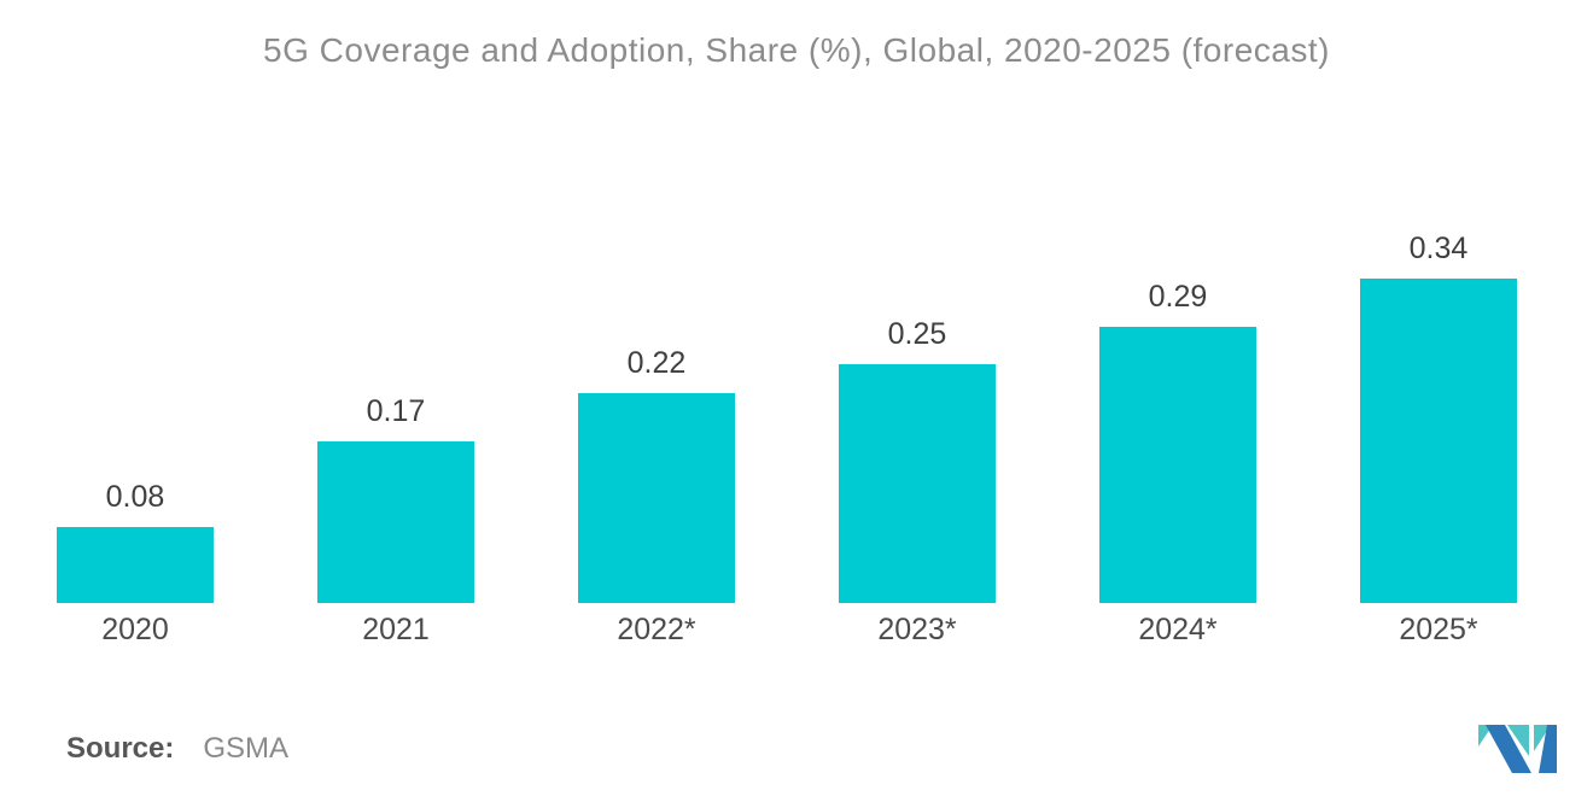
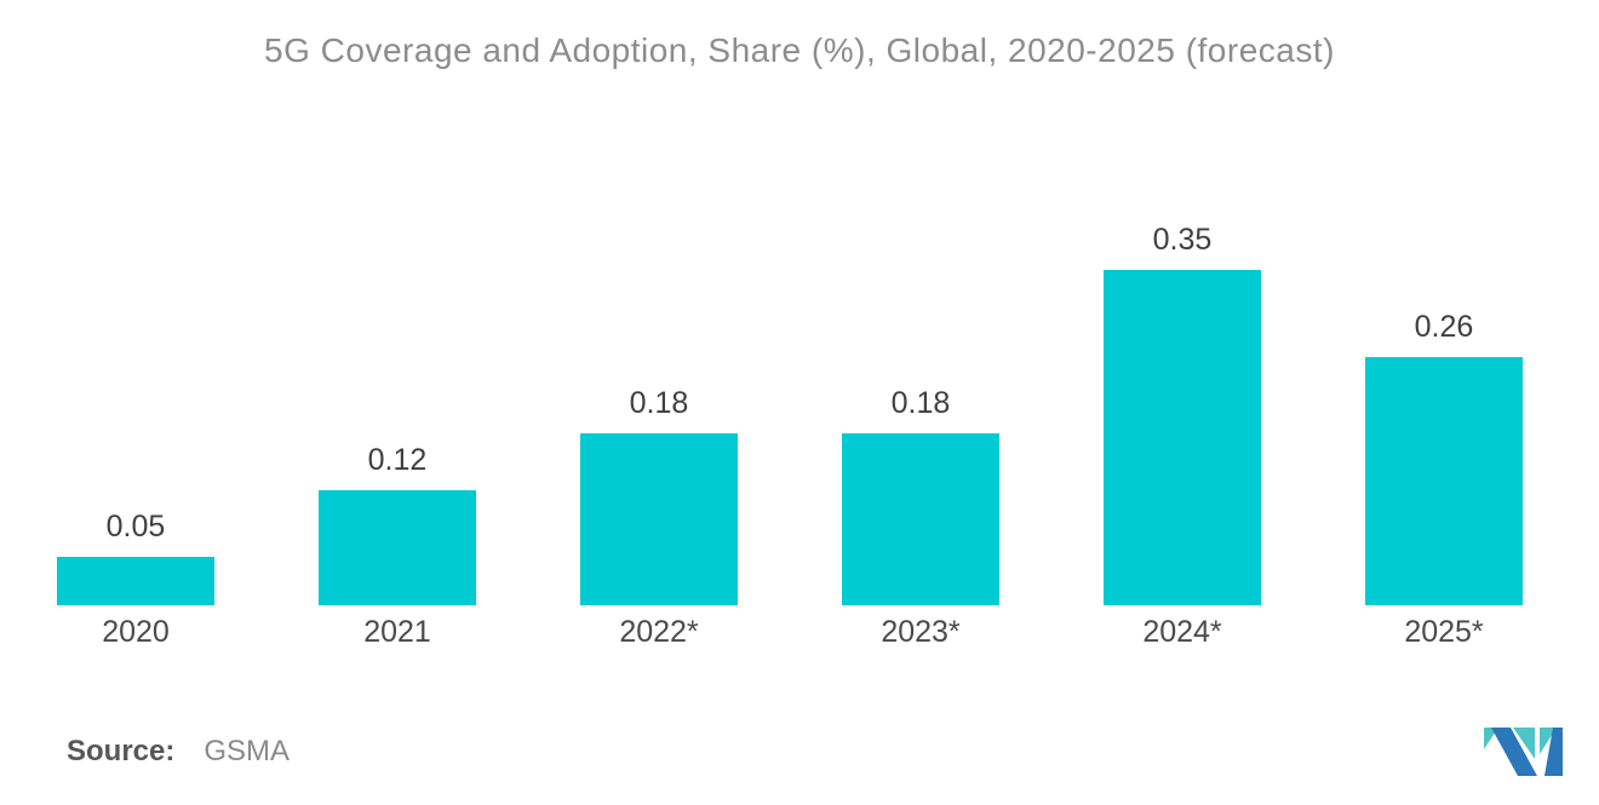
2020: 0.08 -> 0.05
2021: 0.17 -> 0.12
2022*: 0.22 -> 0.18
2023*: 0.25 -> 0.18
2024*: 0.29 -> 0.35
2025*: 0.34 -> 0.26
